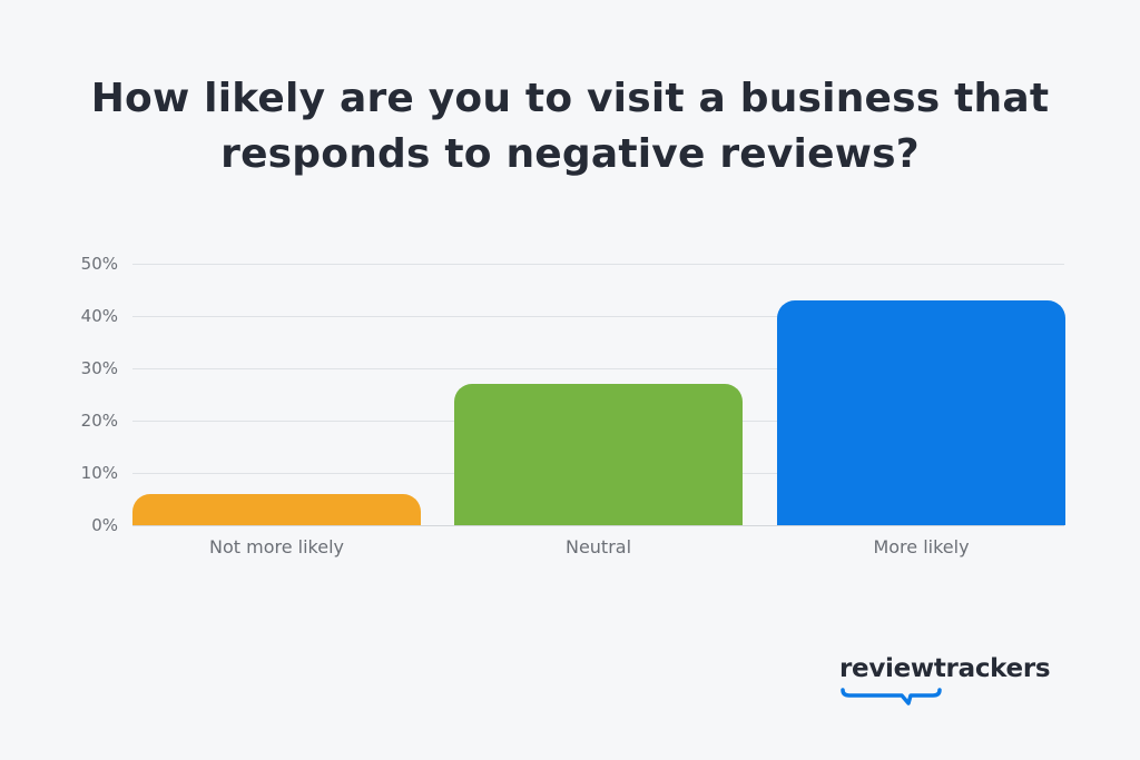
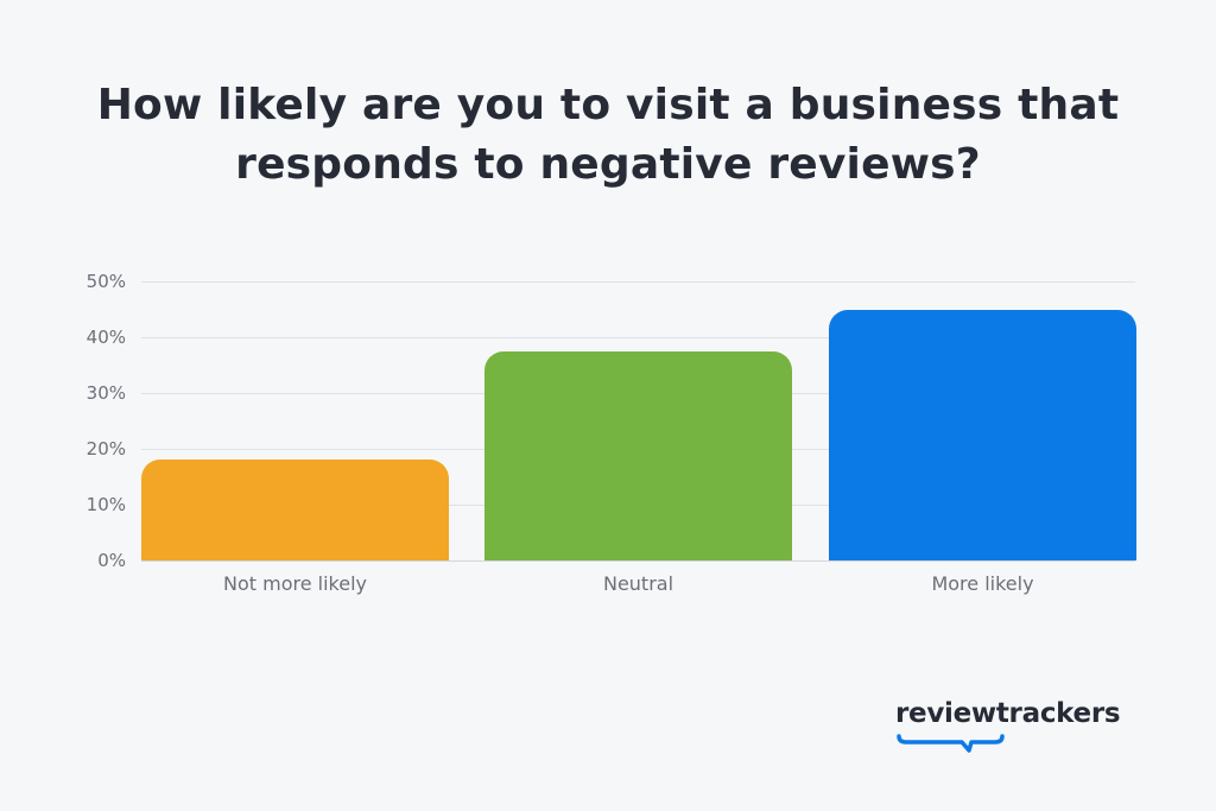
Not more likely: 6% -> 18%
Neutral: 27% -> 38%
More likely: 43% -> 45%
